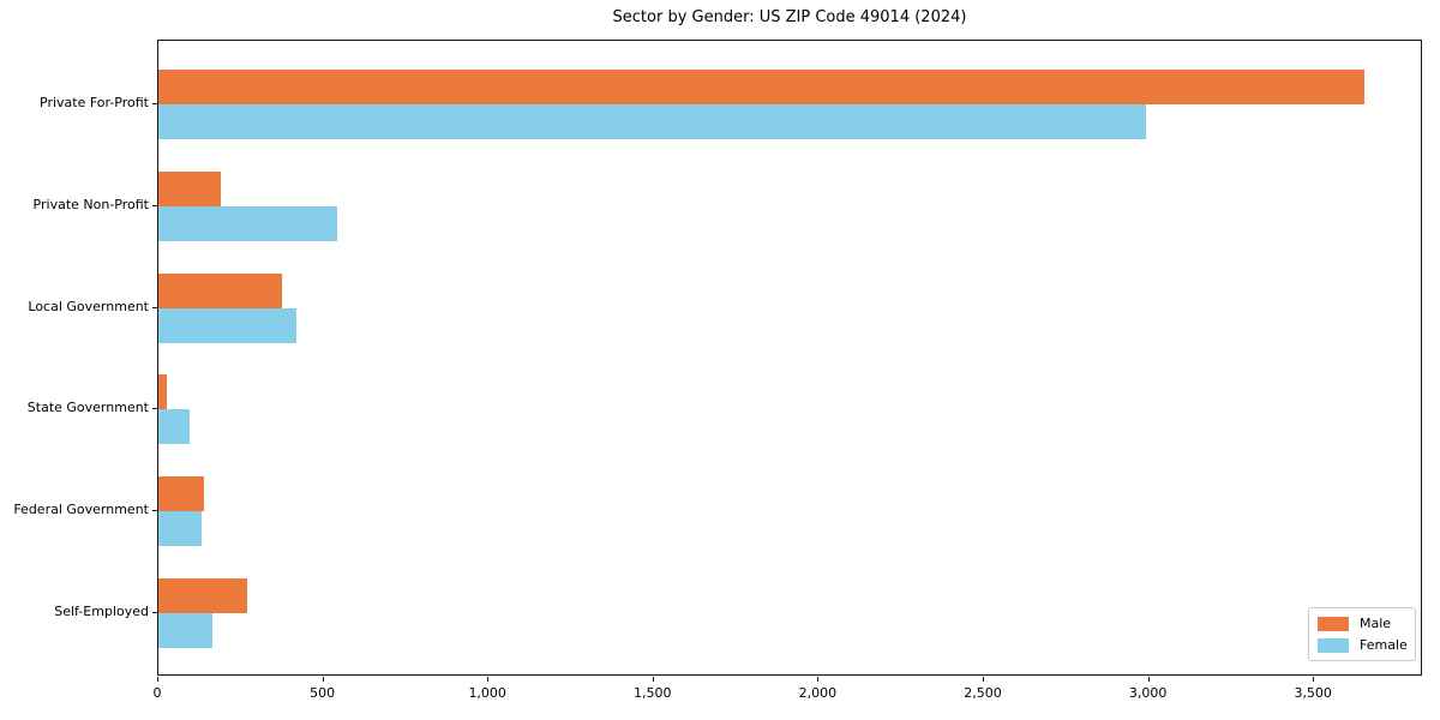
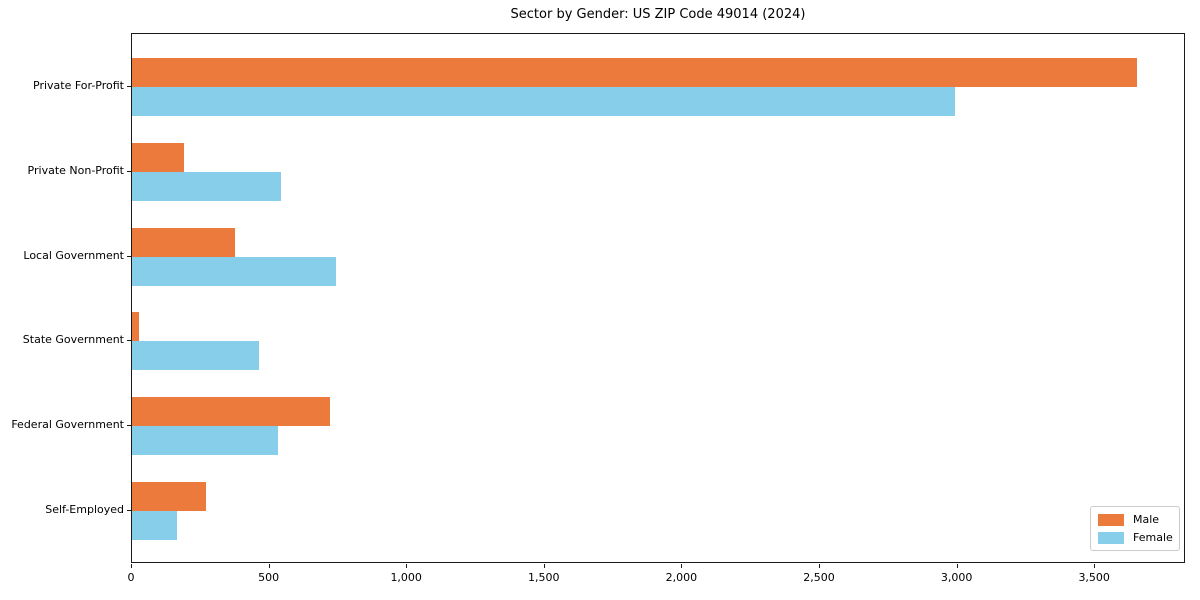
Female/Local Government: 420 -> 740
Female/State Government: 100 -> 460
Male/Federal Government: 140 -> 720
Female/Federal Government: 130 -> 530
